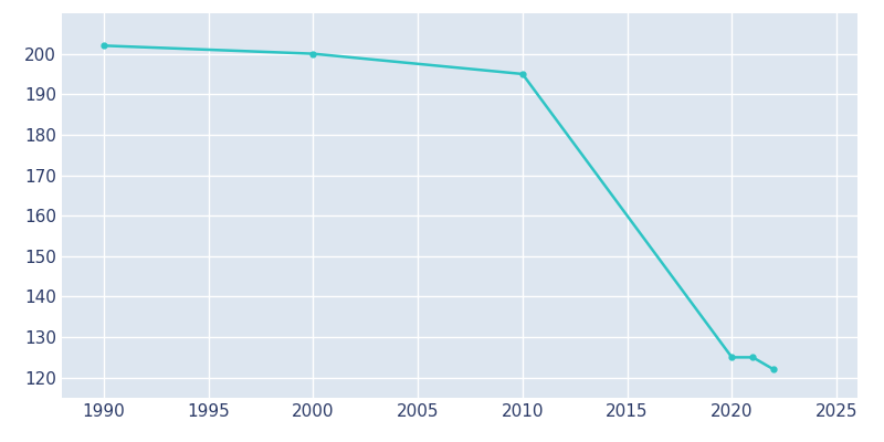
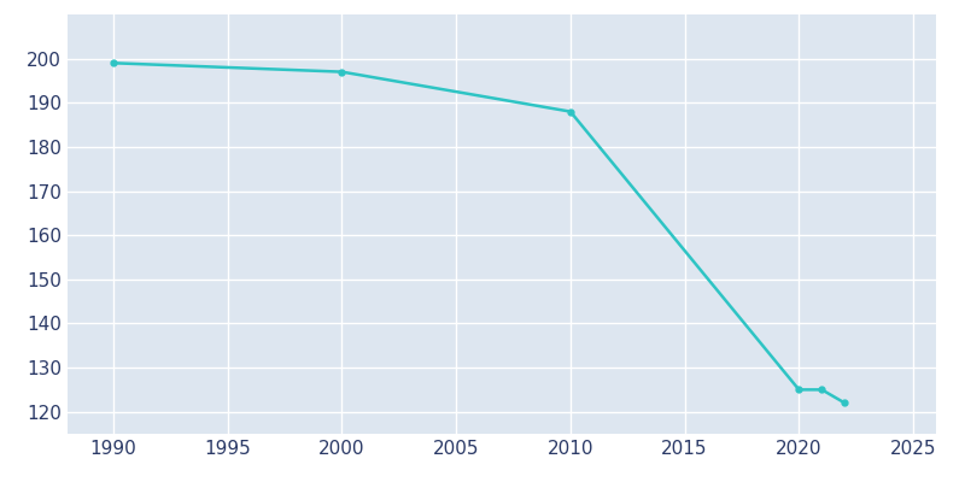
1990: 202 -> 199
2000: 200 -> 197
2010: 195 -> 188
